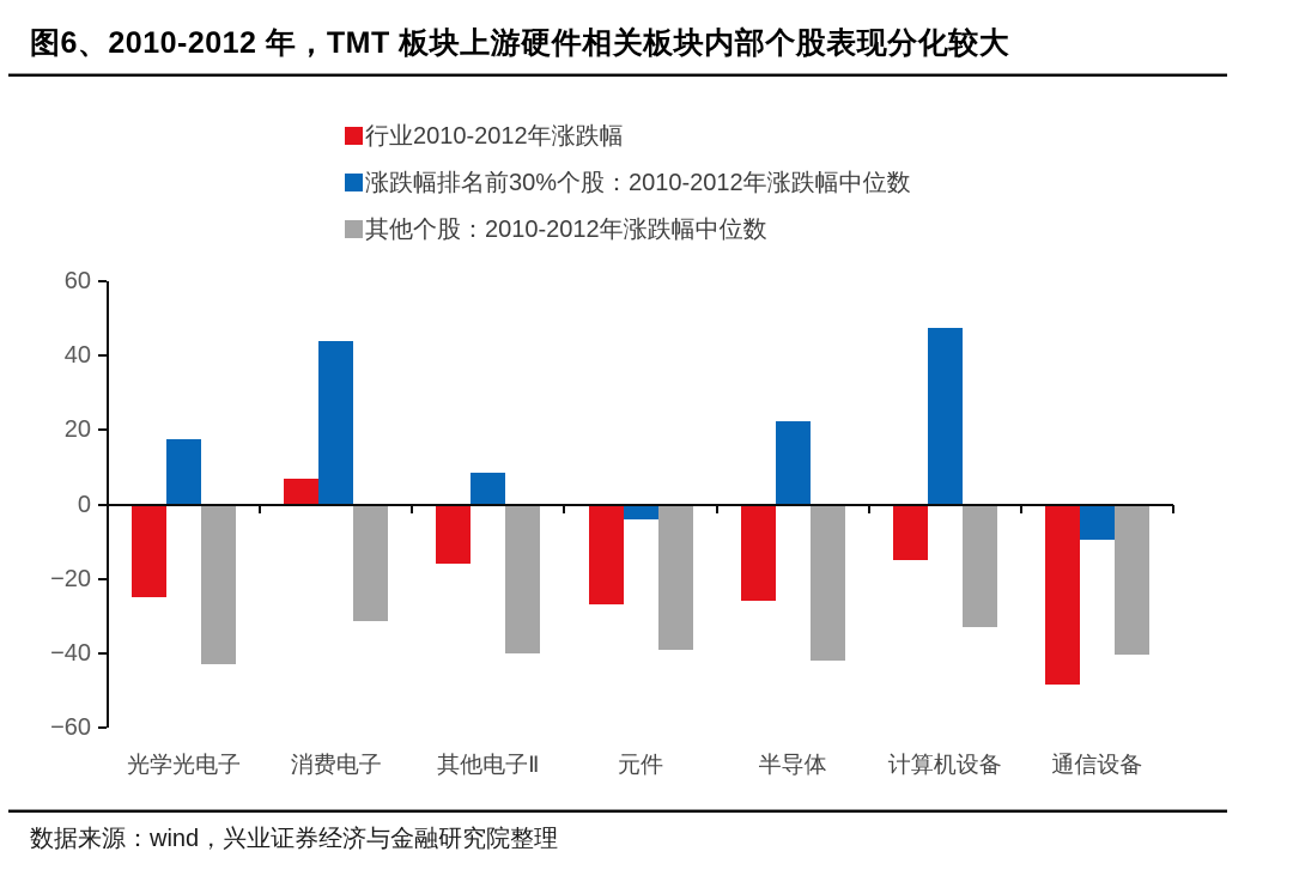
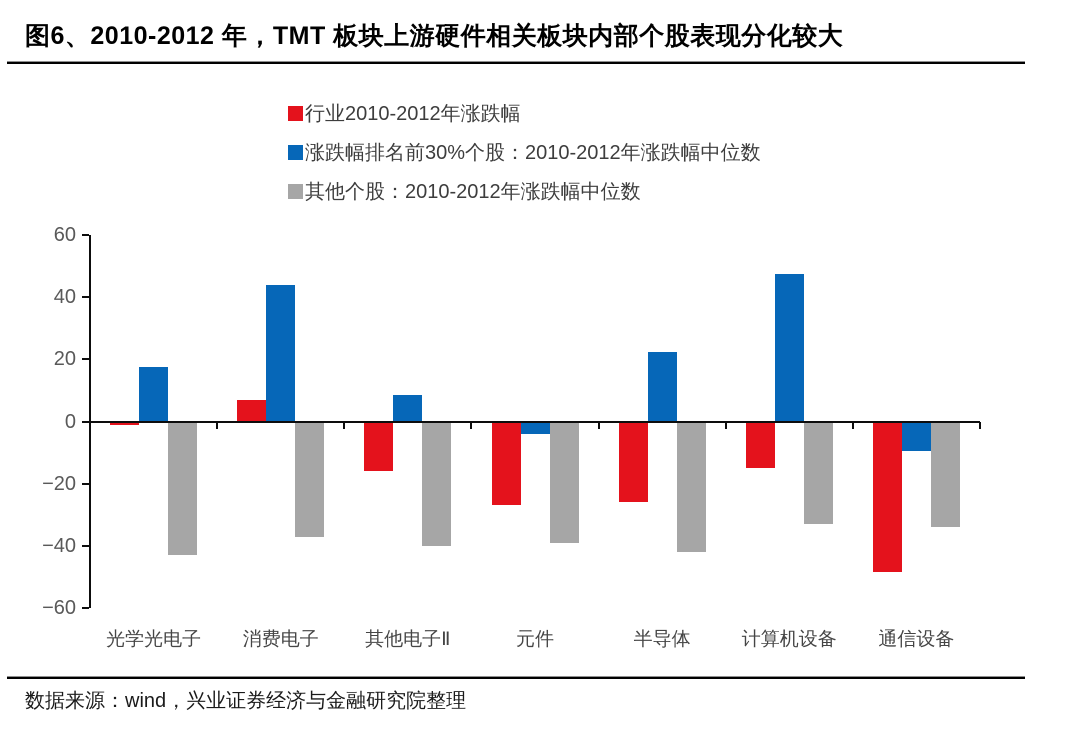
行业2010-2012年涨跌幅/光学光电子: -25 -> -1
其他个股：2010-2012年涨跌幅中位数/消费电子: -32 -> -37
其他个股：2010-2012年涨跌幅中位数/通信设备: -40 -> -34
